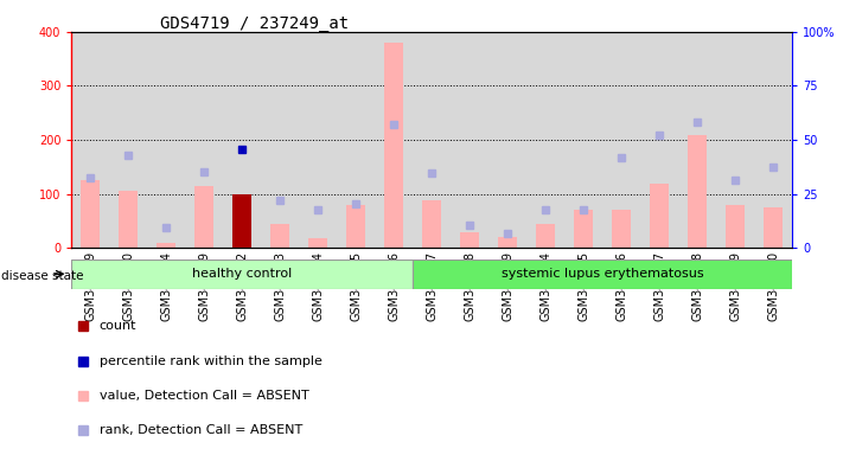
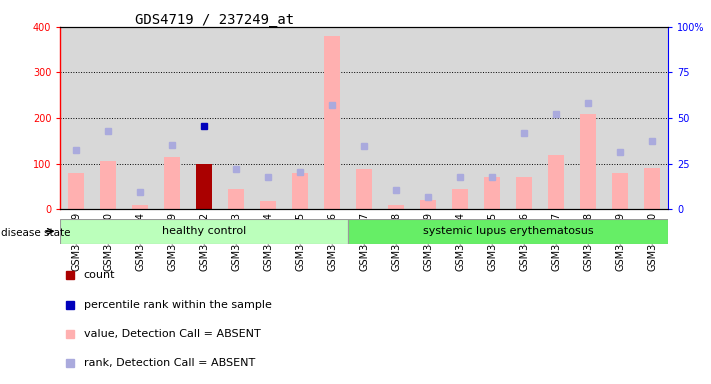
GSM349729: 125 -> 80
GSM349748: 30 -> 10
GSM349770: 75 -> 90
